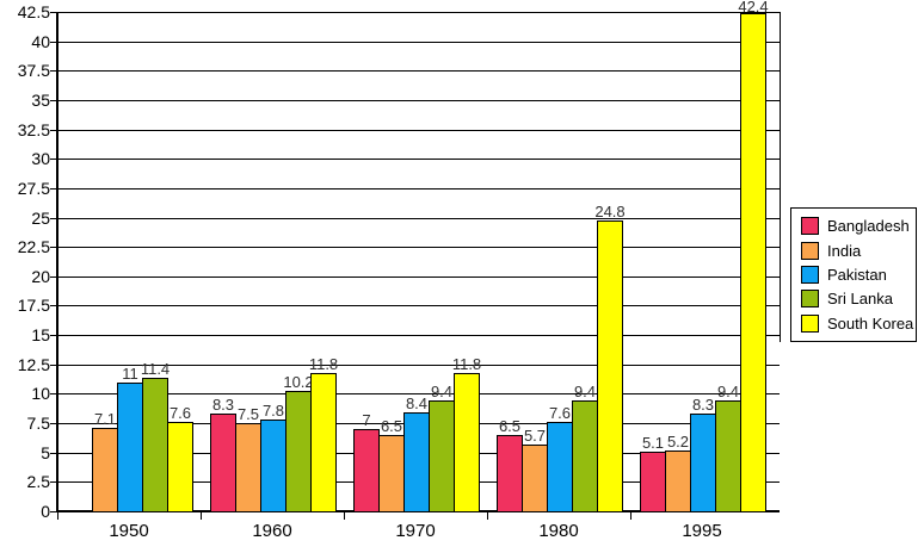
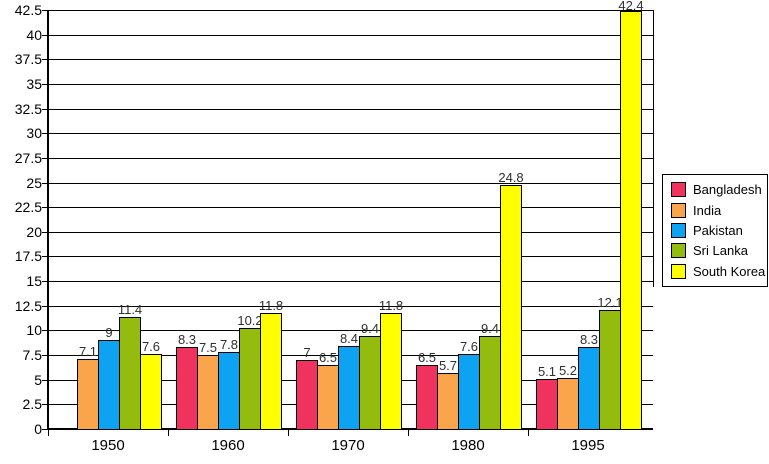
Pakistan/1950: 11 -> 9
Sri Lanka/1995: 9.4 -> 12.1
